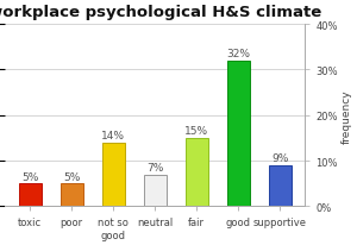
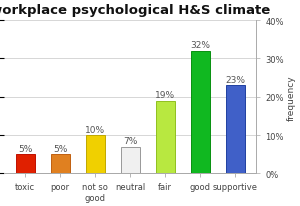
not so good: 14% -> 10%
fair: 15% -> 19%
supportive: 9% -> 23%
